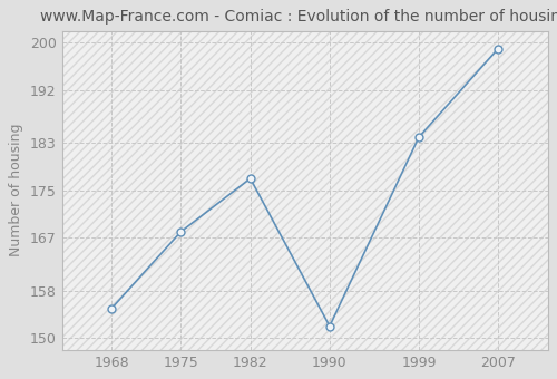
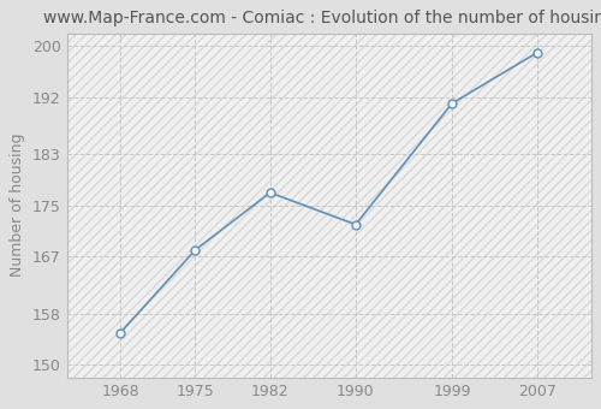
1990: 152 -> 172
1999: 184 -> 191
